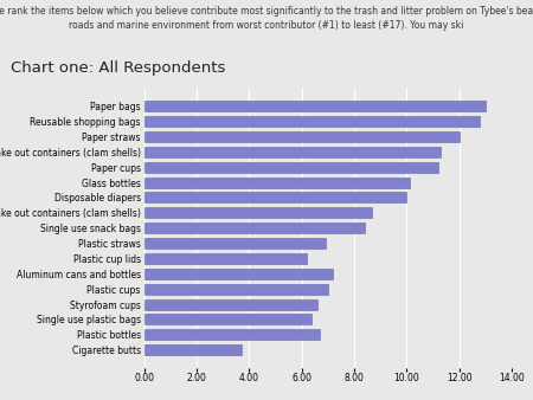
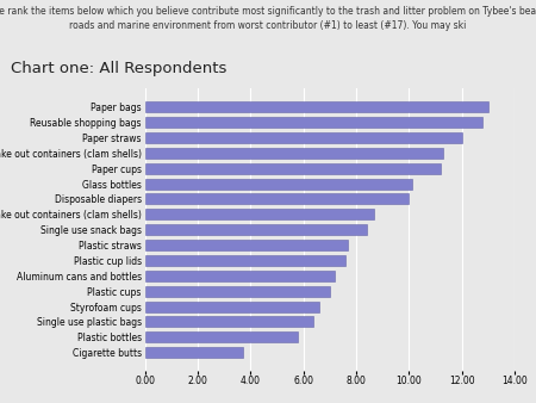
Plastic straws: 6.9 -> 7.7
Plastic cup lids: 6.2 -> 7.6
Plastic bottles: 6.7 -> 5.8
